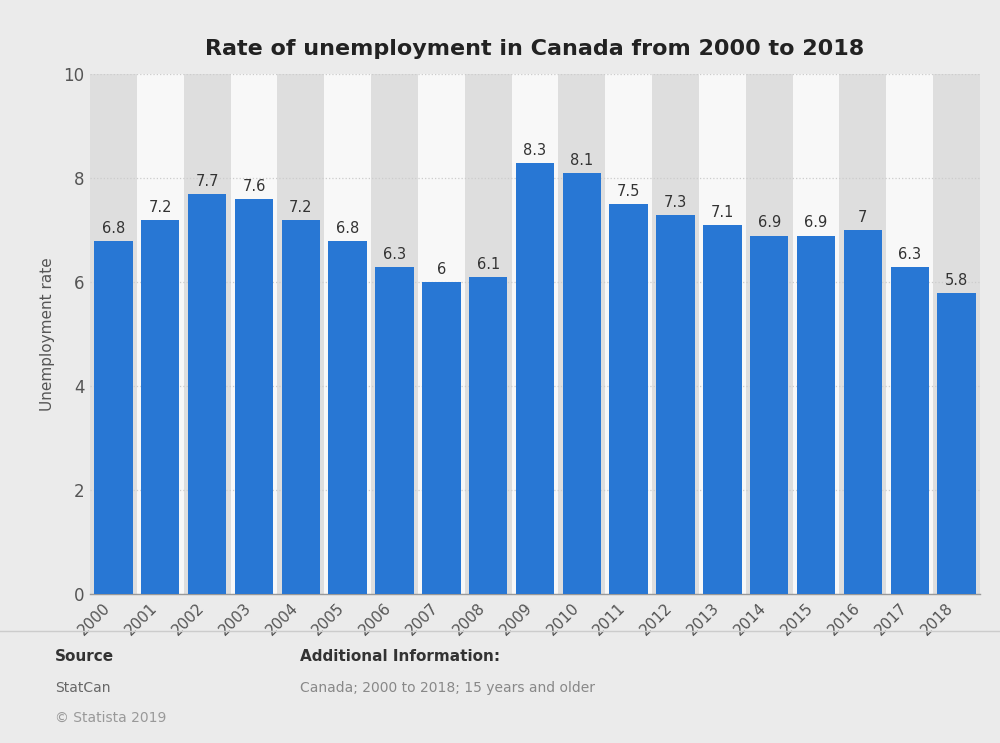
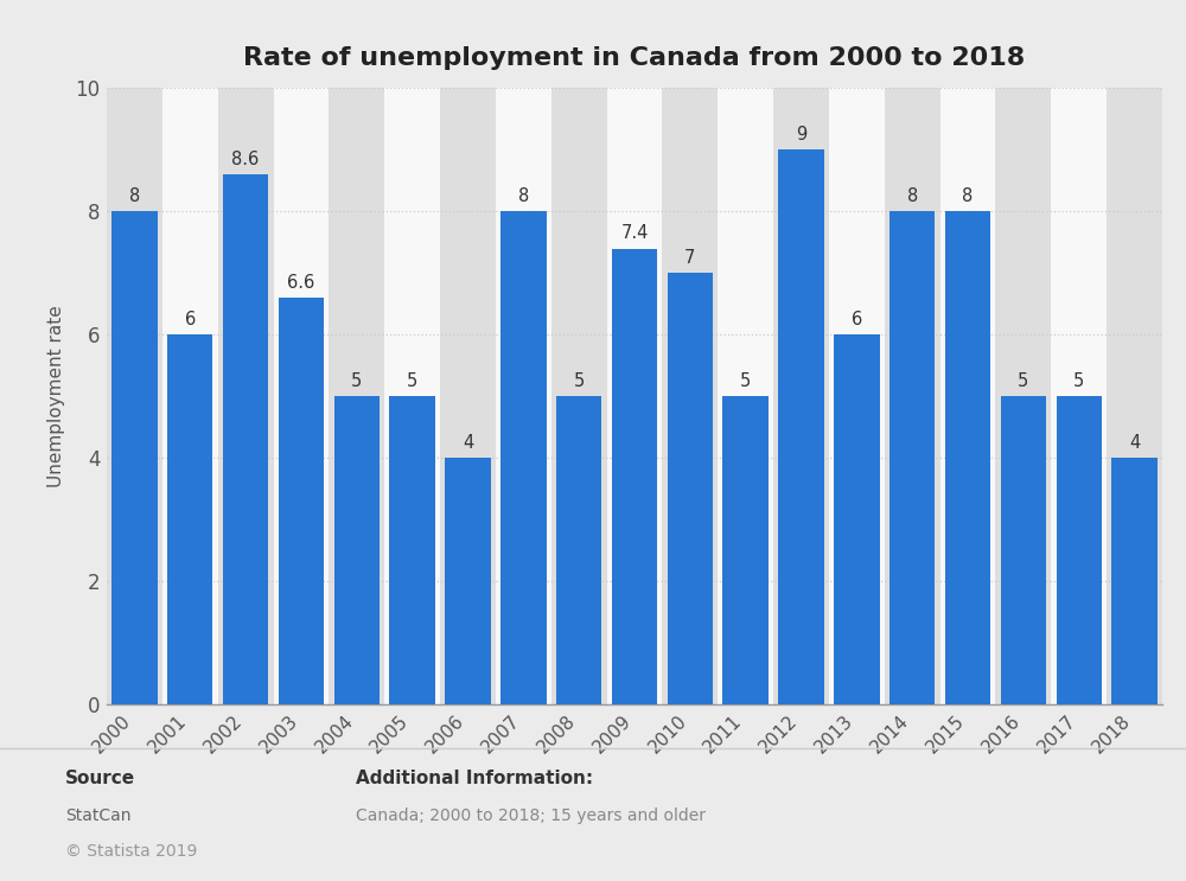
2000: 6.8 -> 8
2001: 7.2 -> 6
2002: 7.7 -> 8.6
2003: 7.6 -> 6.6
2004: 7 -> 5
2005: 7 -> 5
2006: 6.3 -> 4
2007: 6 -> 8
2008: 6.1 -> 5
2009: 8.3 -> 7.4
2010: 8.1 -> 7
2011: 7 -> 5
2012: 7.3 -> 9
2013: 7.1 -> 6
2014: 6.9 -> 8
2015: 6.9 -> 8
2016: 7 -> 5
2017: 6.3 -> 5
2018: 5.8 -> 4
